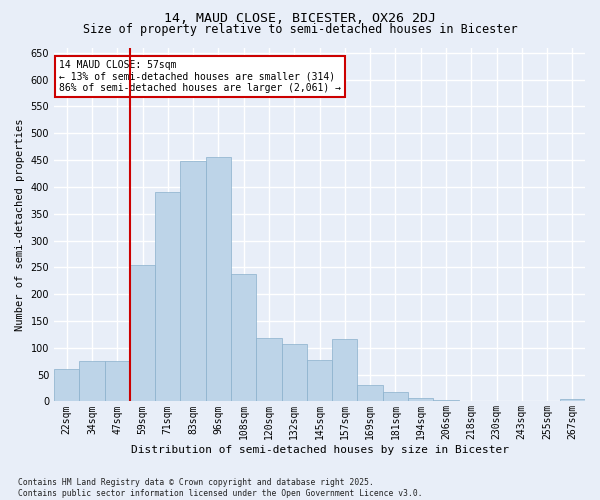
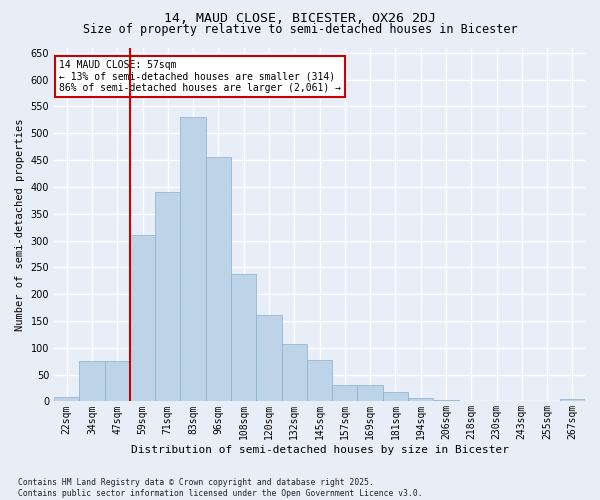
22sqm: 60 -> 8
59sqm: 254 -> 310
83sqm: 448 -> 530
120sqm: 118 -> 162
157sqm: 116 -> 30
